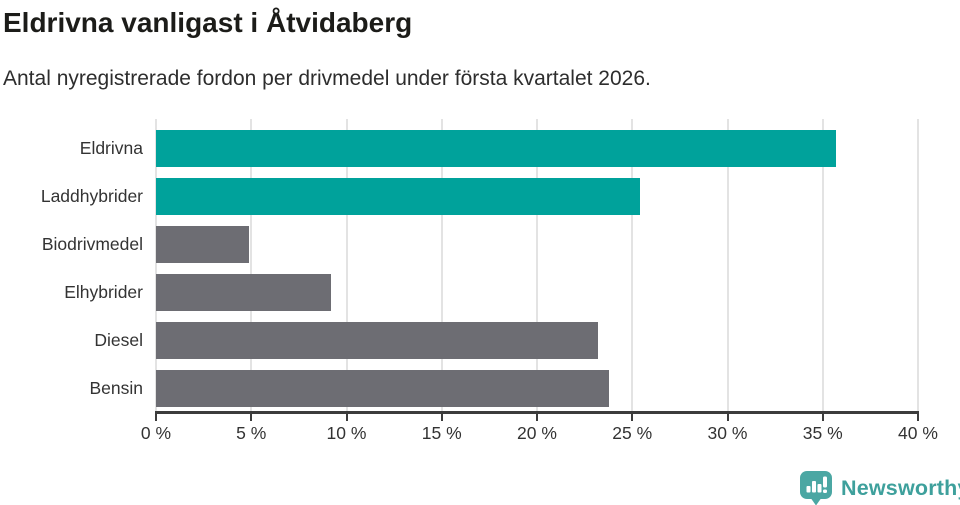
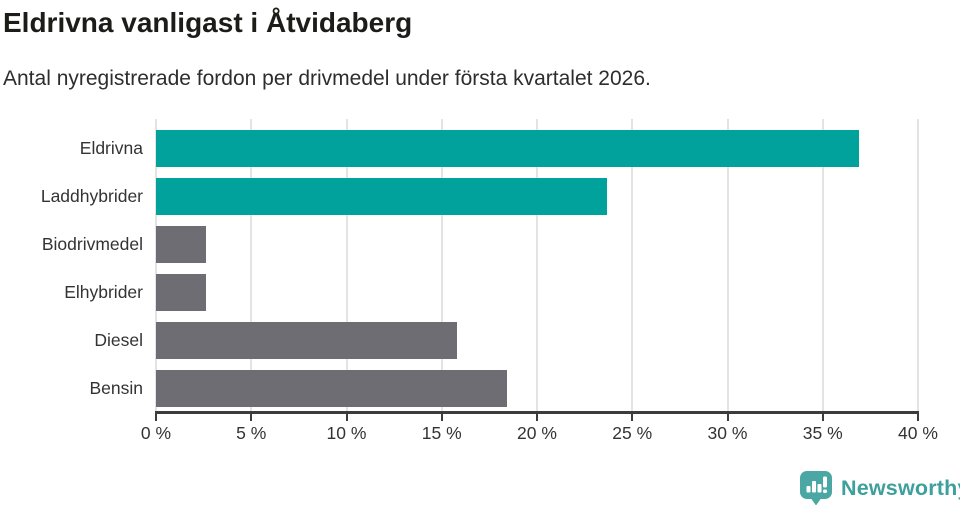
Eldrivna: 35.7% -> 36.9%
Laddhybrider: 25.4% -> 23.7%
Biodrivmedel: 4.9% -> 2.6%
Elhybrider: 9.2% -> 2.6%
Diesel: 23.2% -> 15.8%
Bensin: 23.8% -> 18.4%
